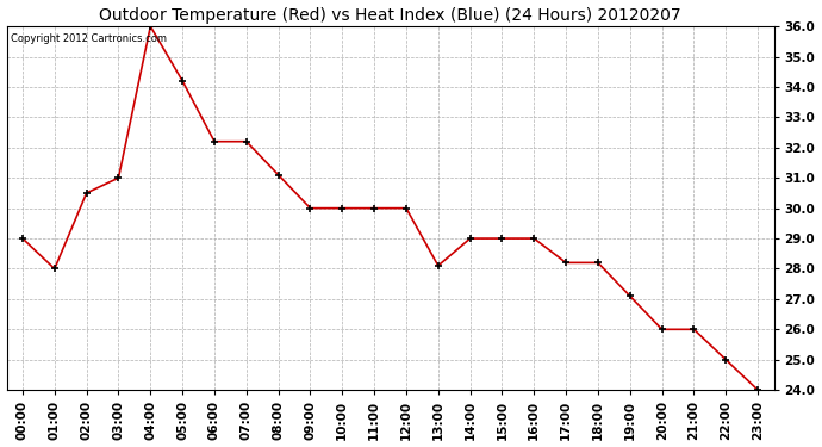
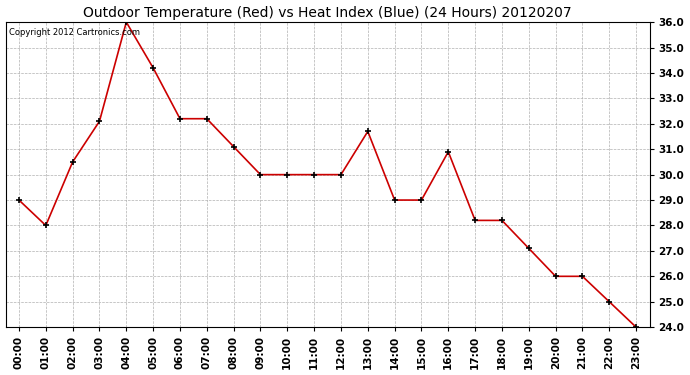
03:00: 31.0 -> 32.1
13:00: 28.1 -> 31.7
16:00: 29.0 -> 30.9
